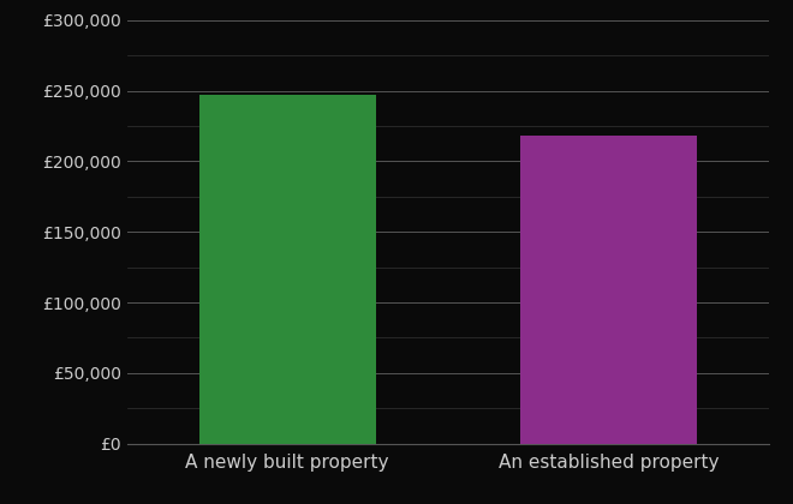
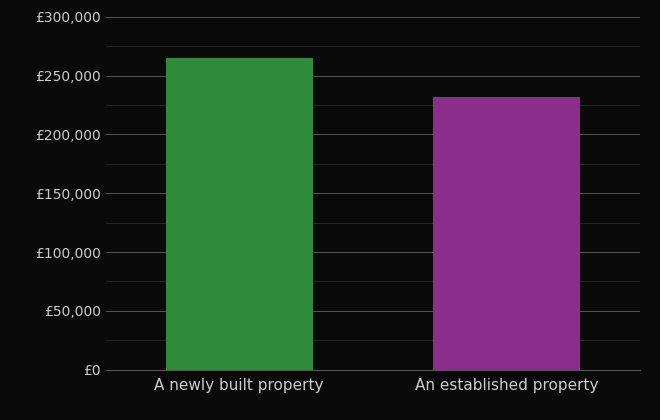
A newly built property: £247,000 -> £265,000
An established property: £218,000 -> £232,000
